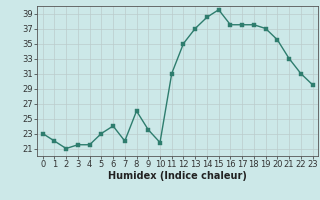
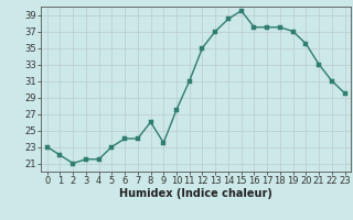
7: 22.0 -> 24.0
10: 21.8 -> 27.5
